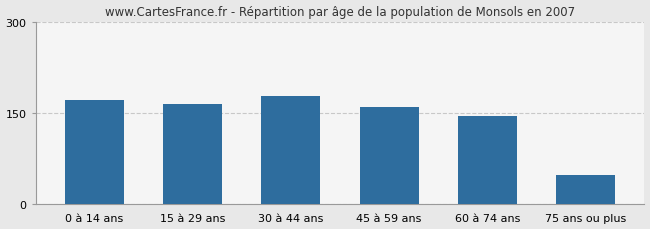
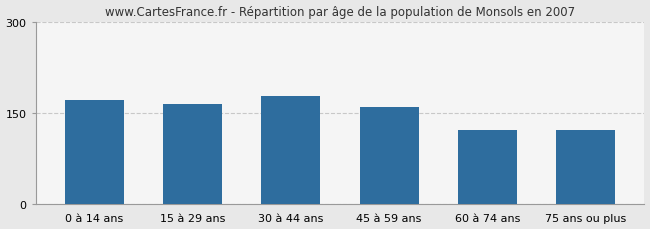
60 à 74 ans: 144 -> 122
75 ans ou plus: 47 -> 122
